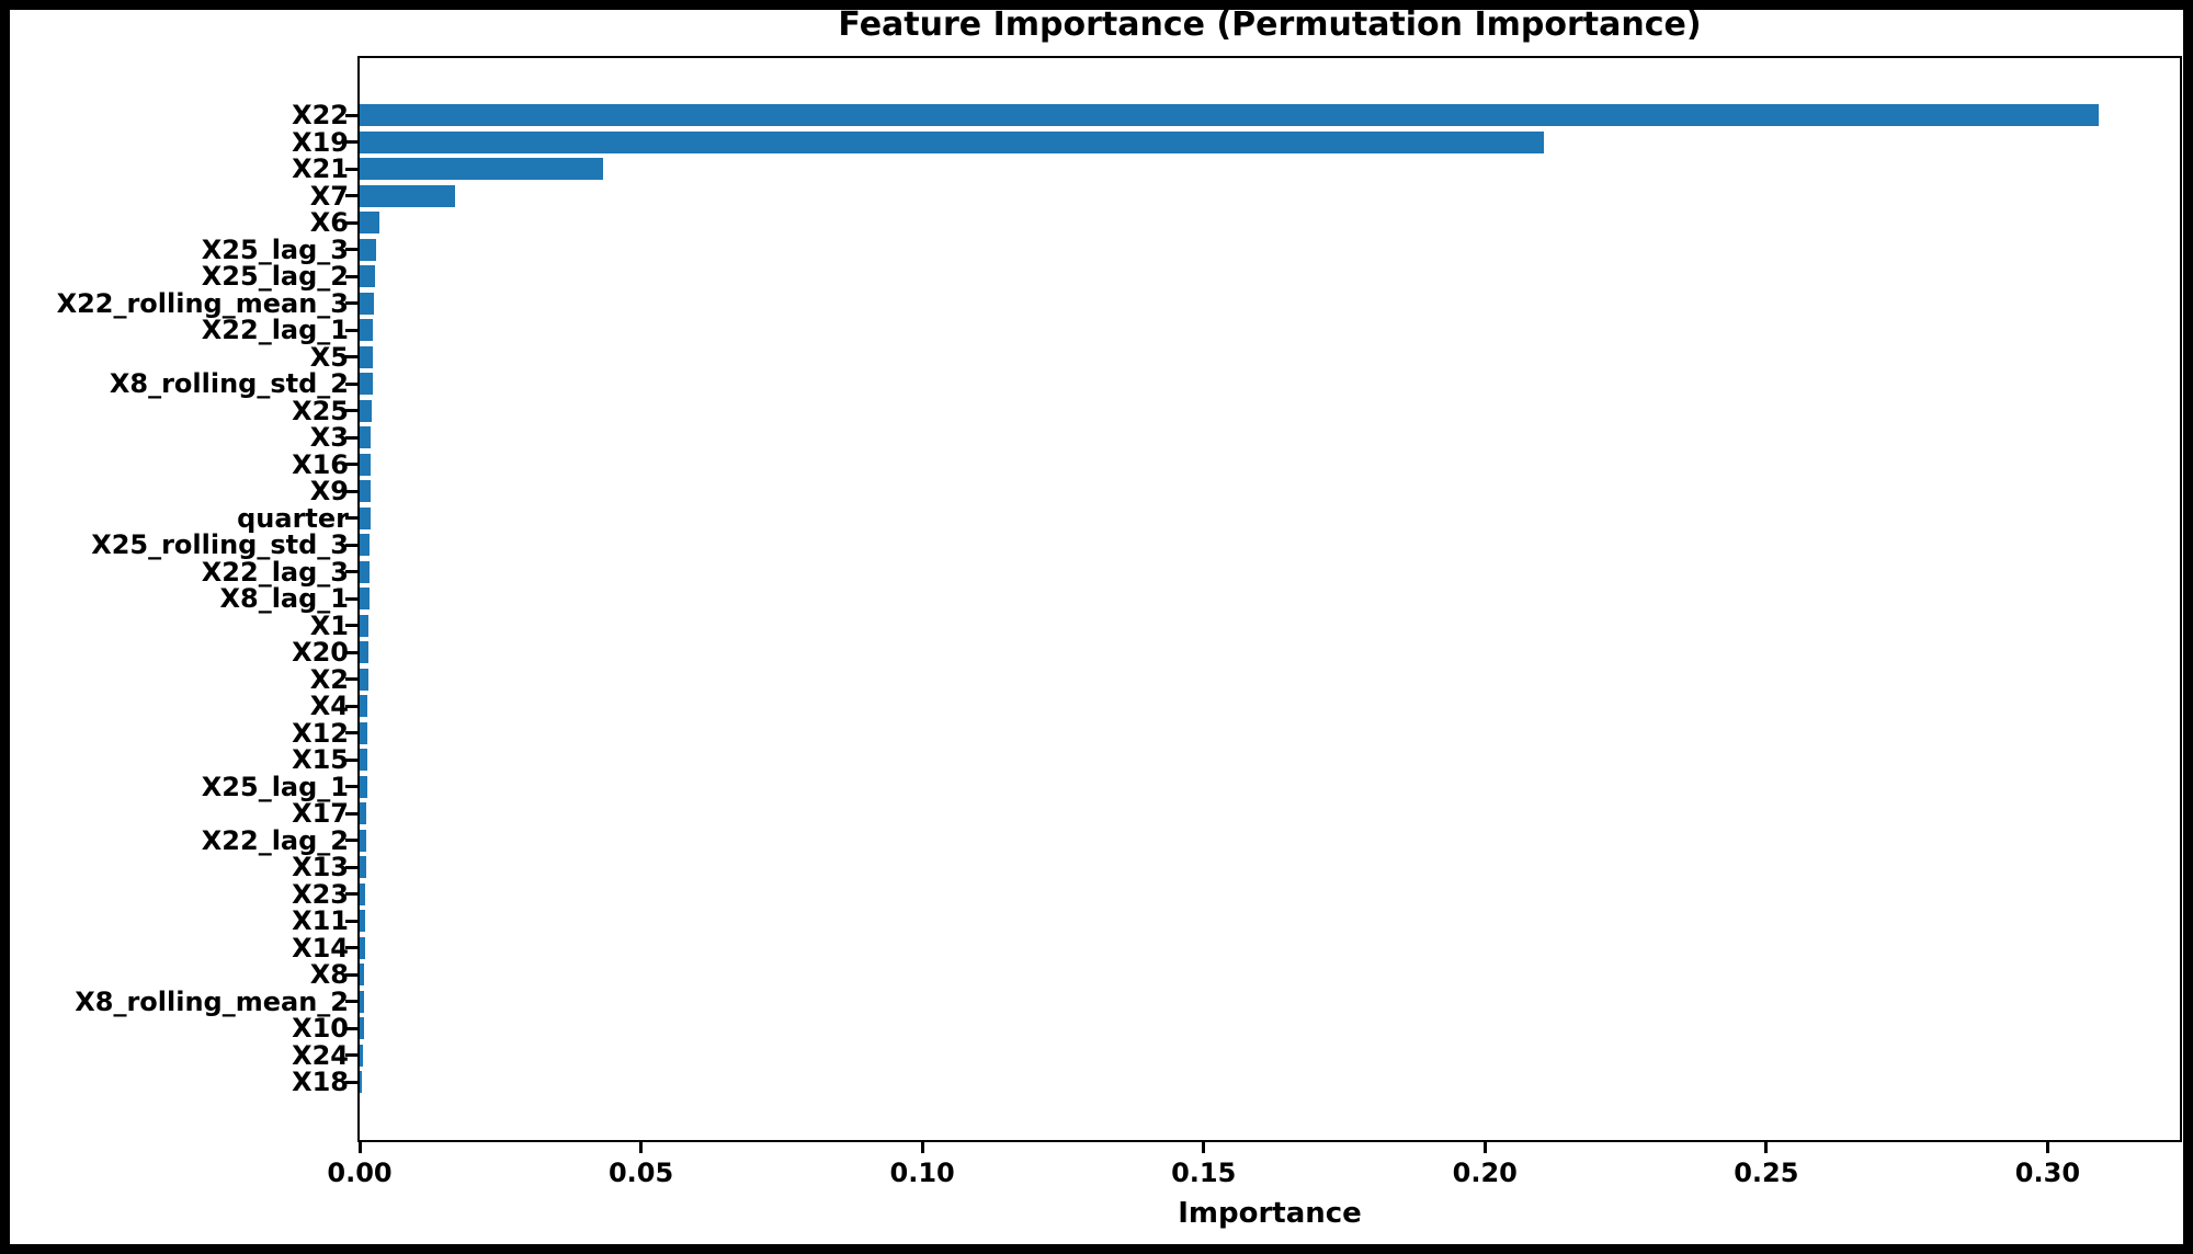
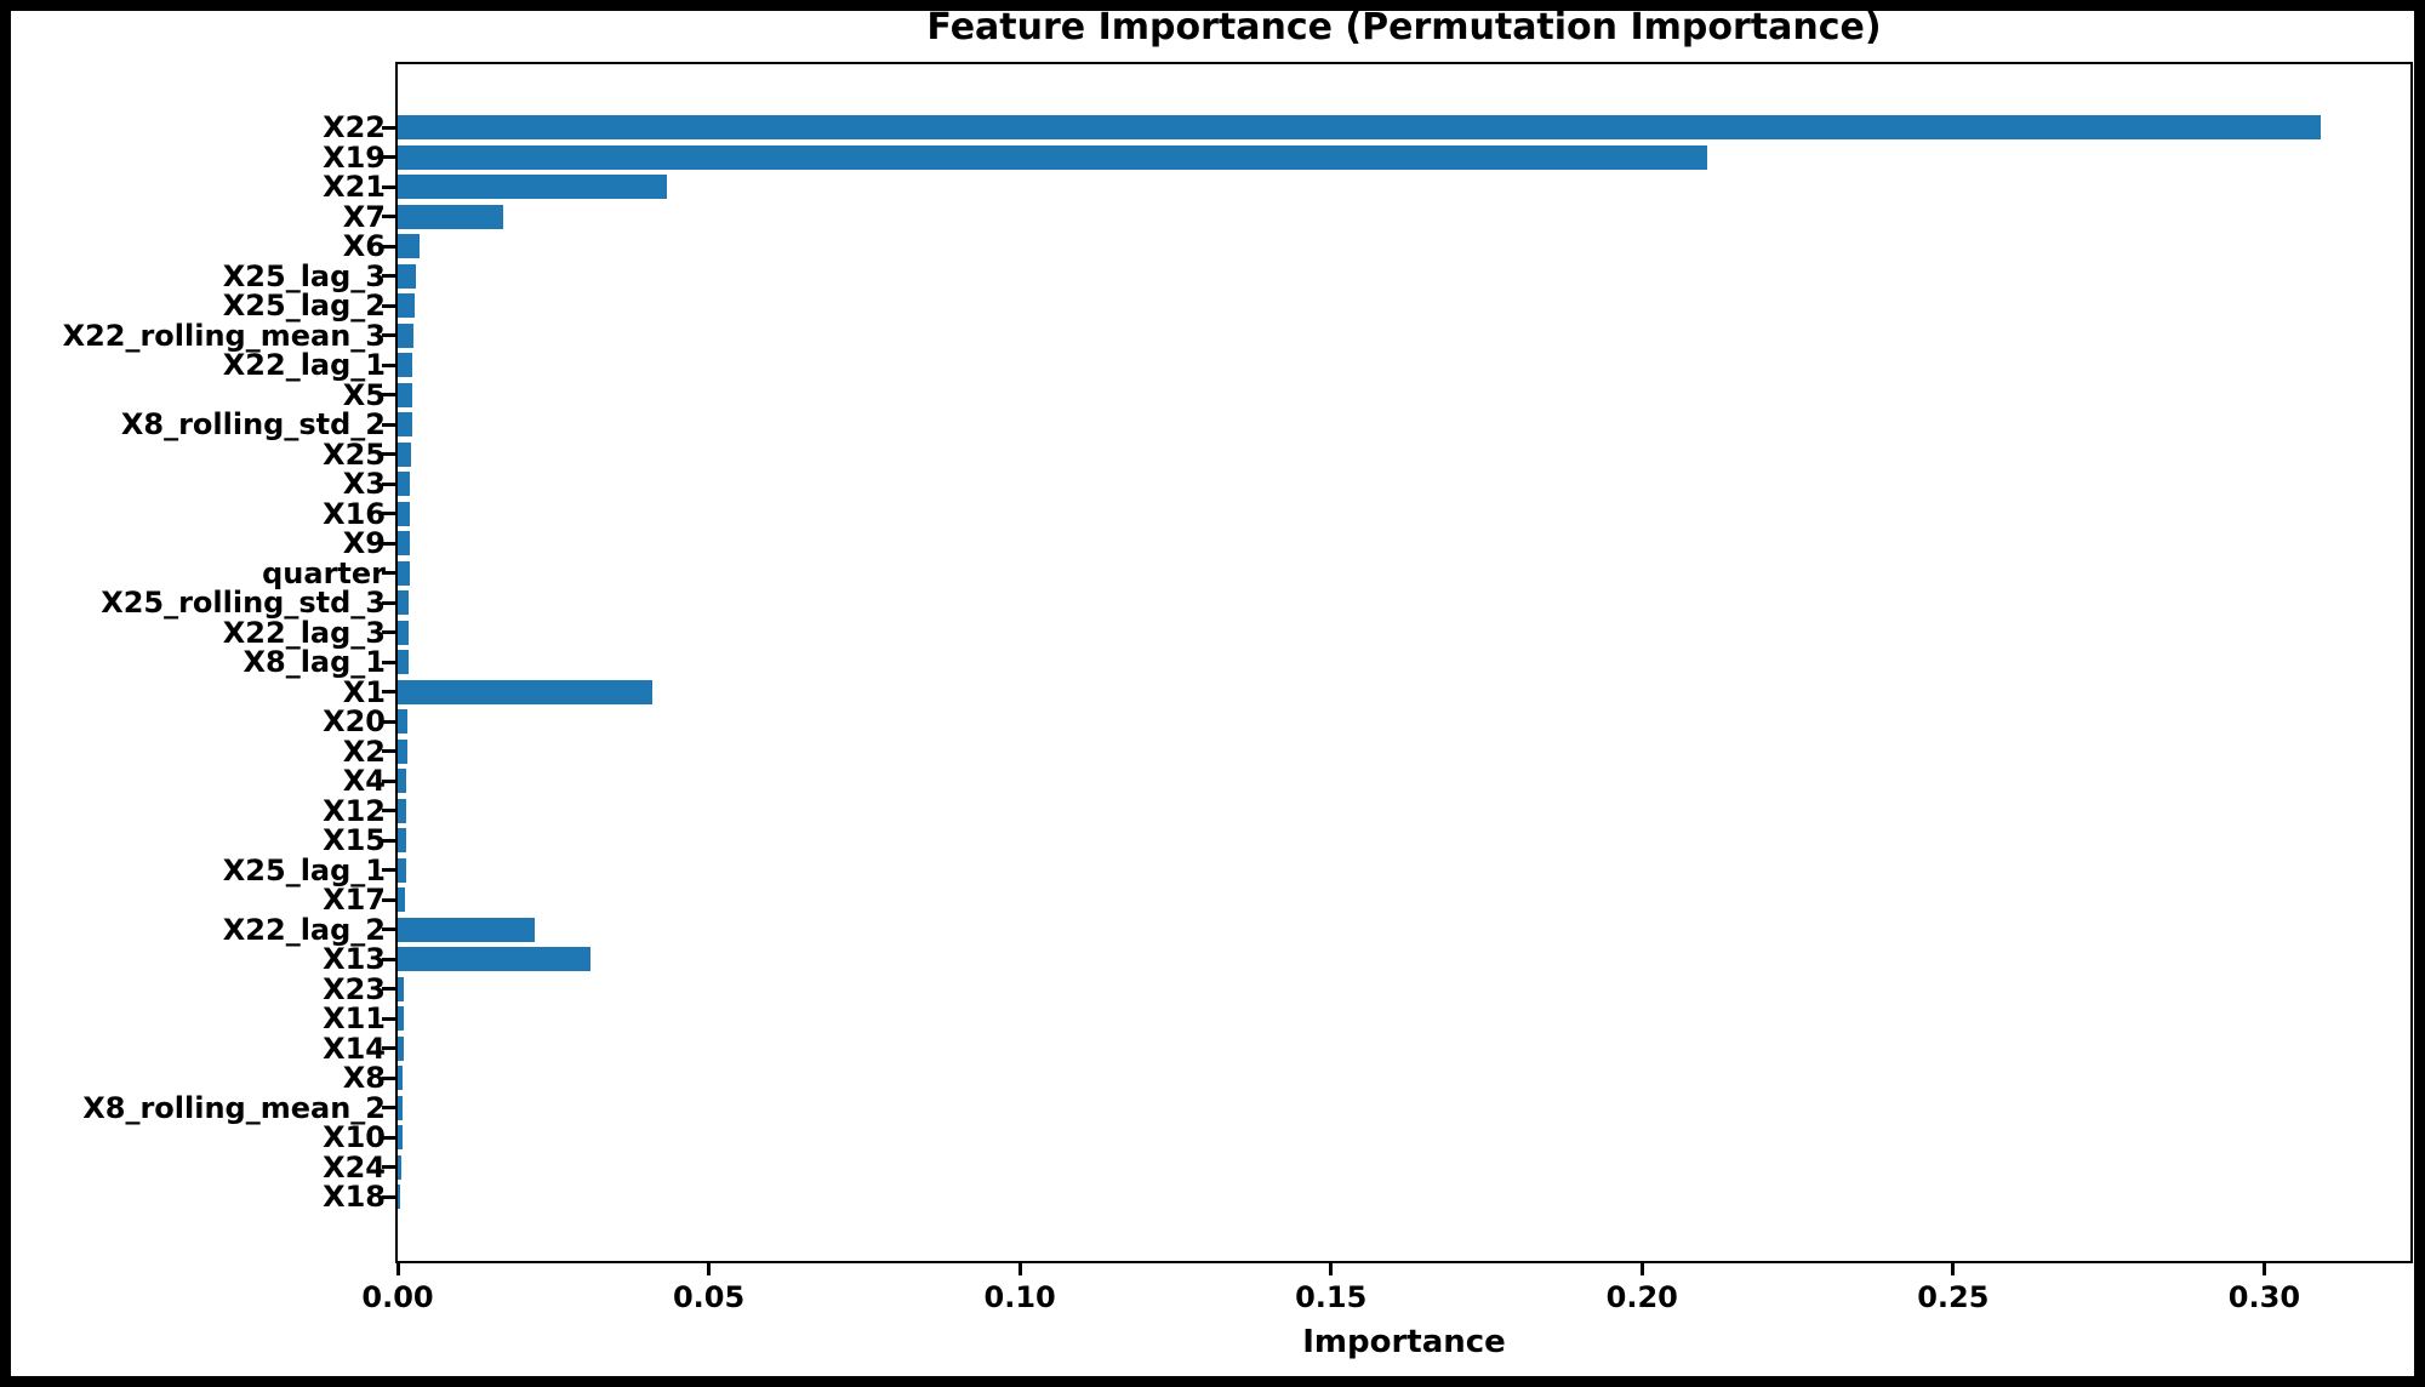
X1: 0.002 -> 0.041
X22_lag_2: 0.001 -> 0.022
X13: 0.001 -> 0.031
